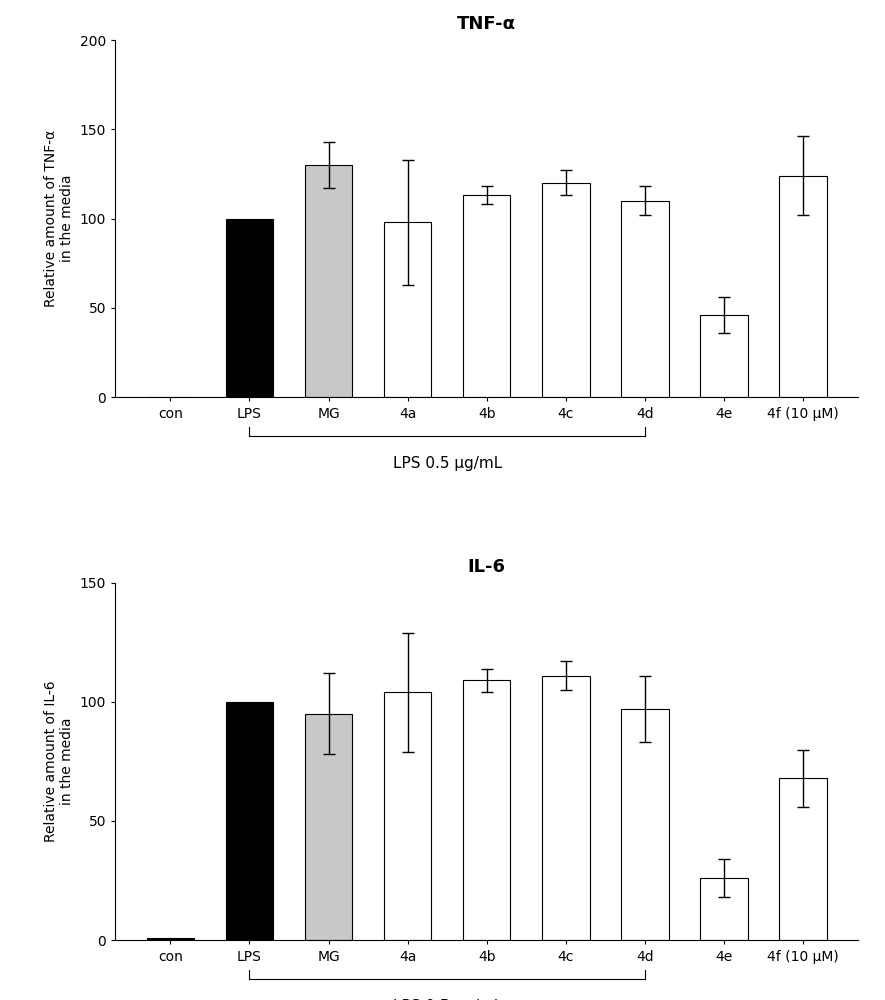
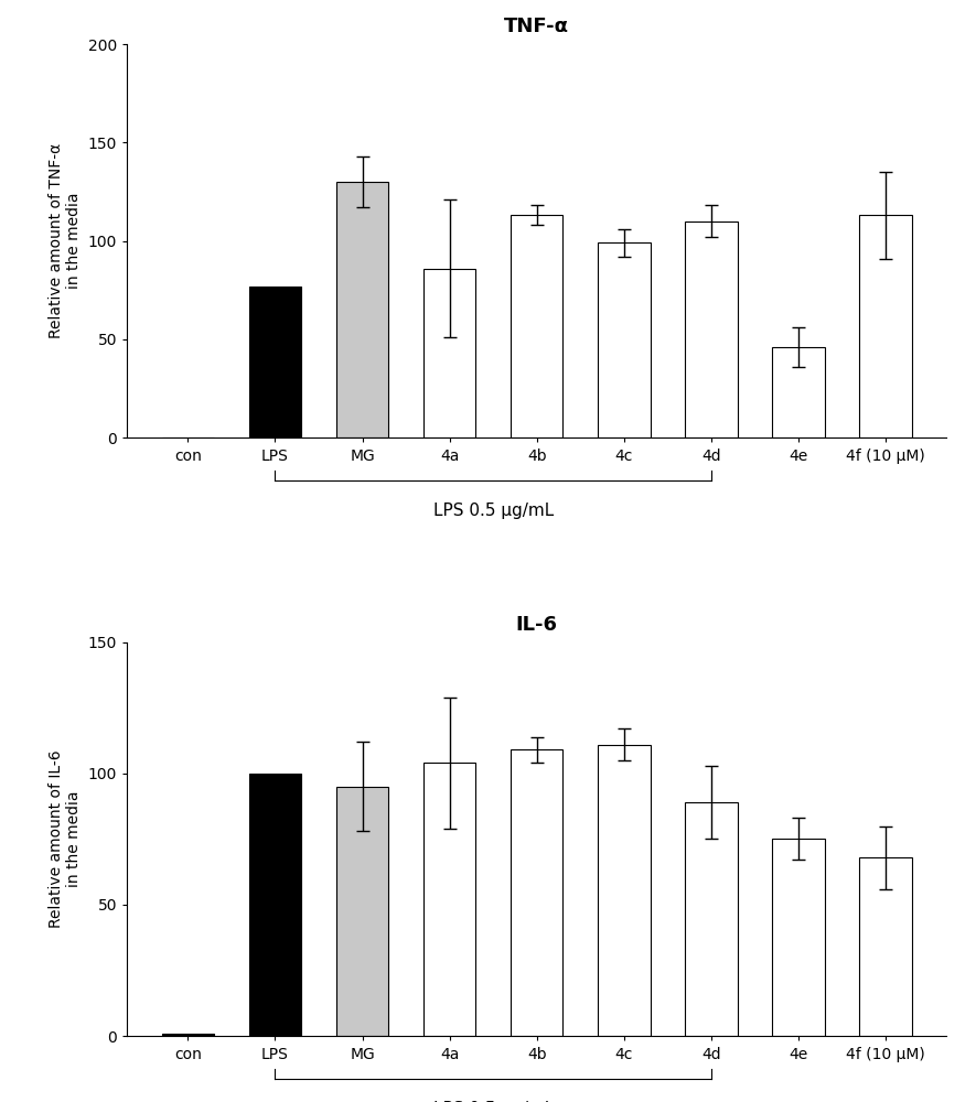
TNF-α/LPS: 100 -> 77
TNF-α/4a: 98 -> 86
TNF-α/4c: 120 -> 99
TNF-α/4f (10 μM): 124 -> 113
IL-6/4d: 97 -> 89
IL-6/4e: 26 -> 75
